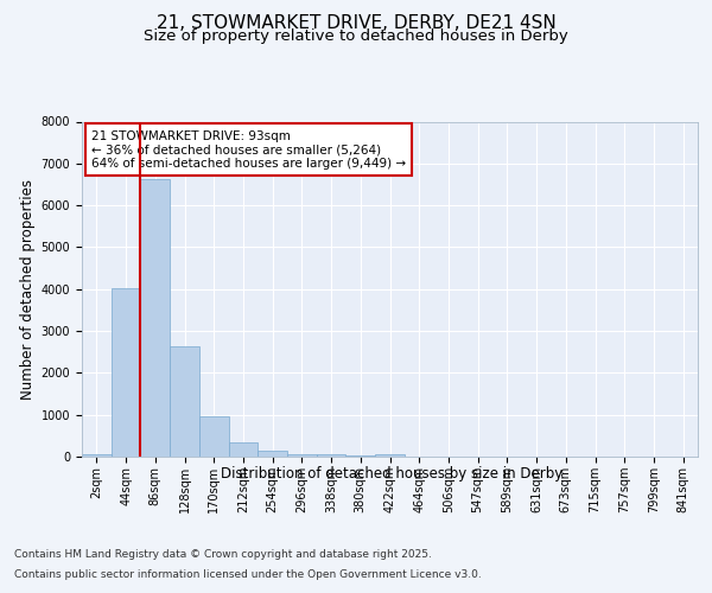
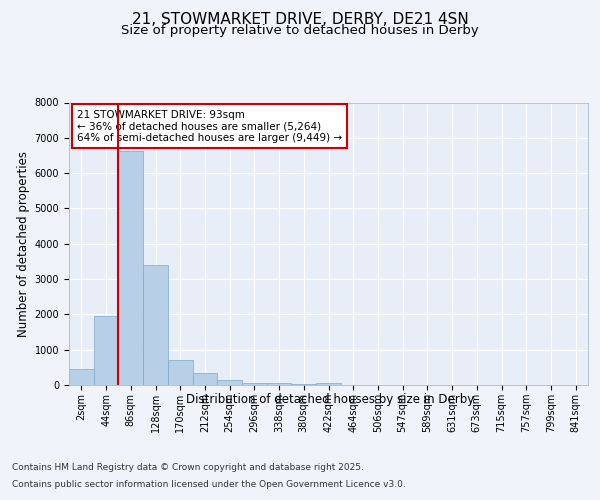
2sqm: 50 -> 450
44sqm: 4020 -> 1950
128sqm: 2640 -> 3400
170sqm: 960 -> 700
